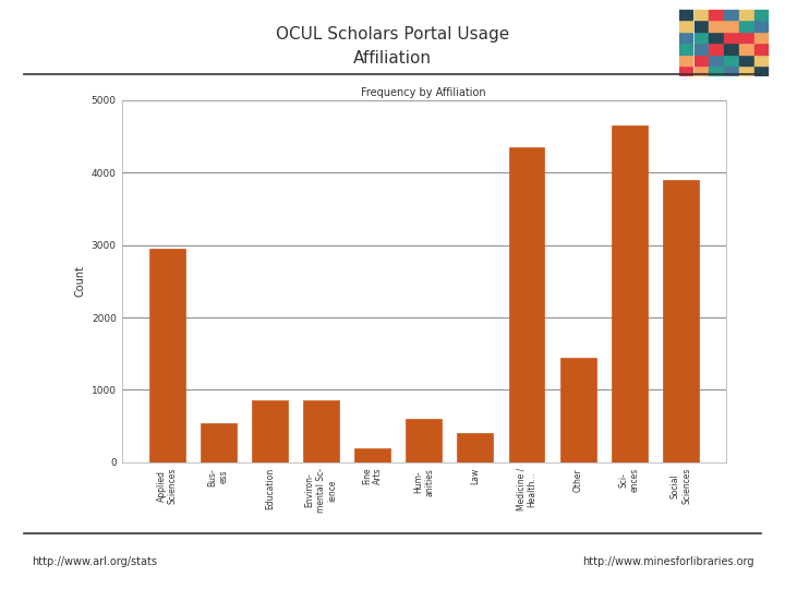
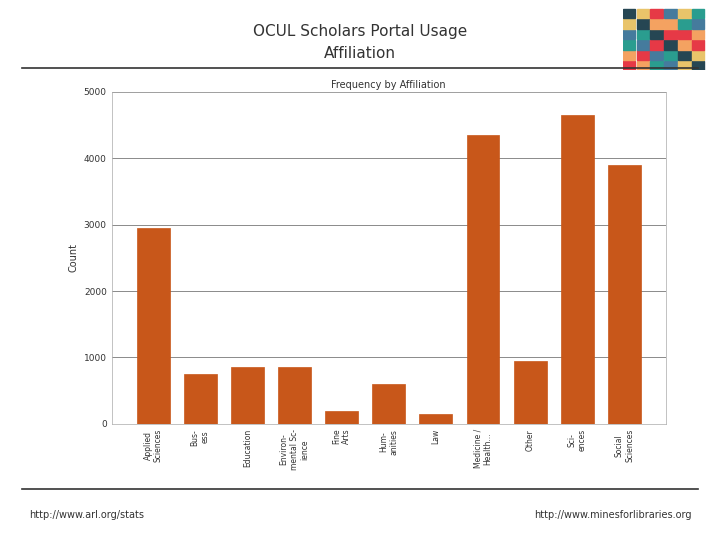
Bus- ess: 540 -> 750
Law: 400 -> 150
Other: 1440 -> 950
